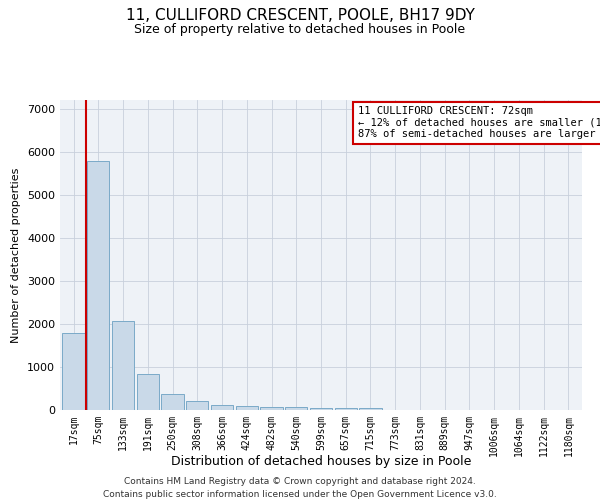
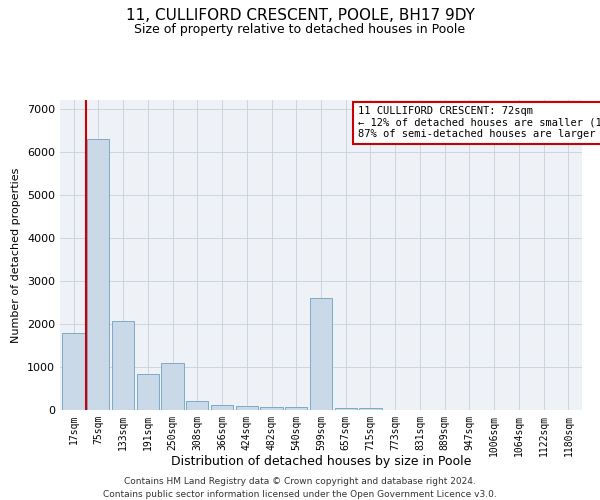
75sqm: 5780 -> 6300
250sqm: 380 -> 1100
599sqm: 60 -> 2600
